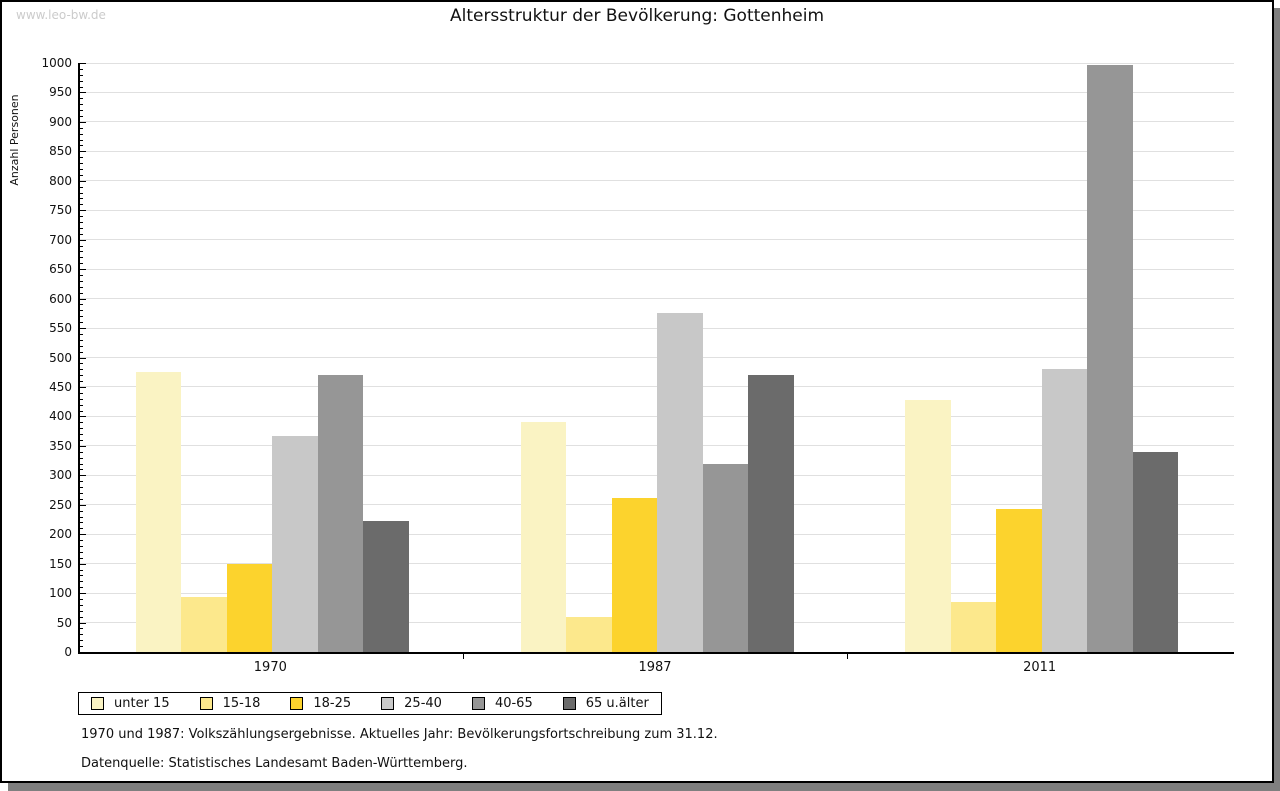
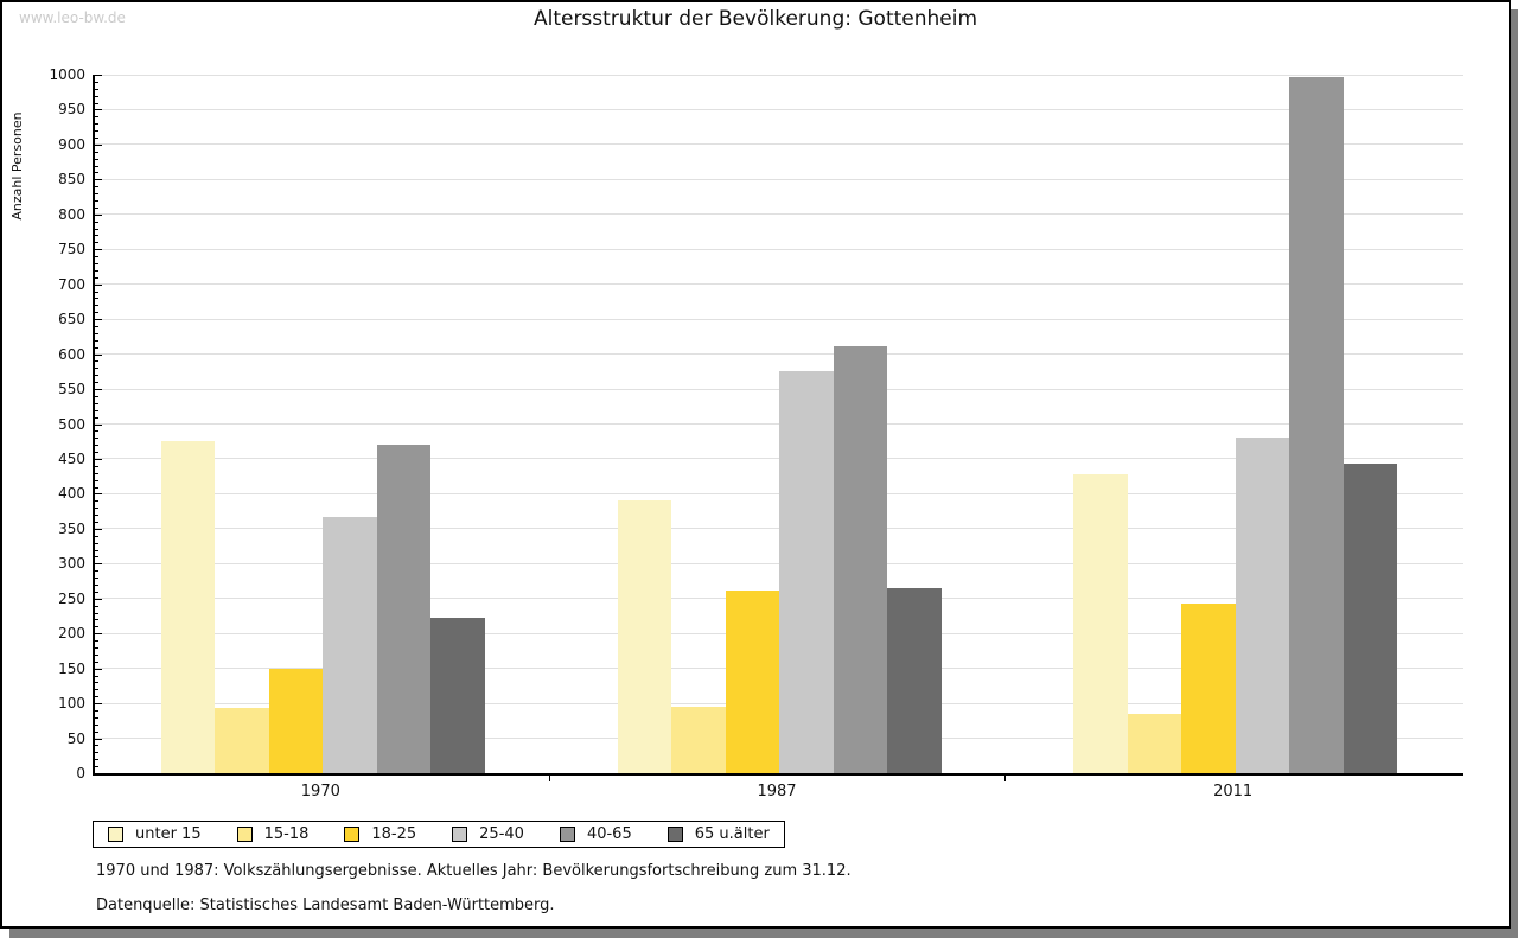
15-18/1987: 60 -> 100
40-65/1987: 320 -> 610
65 u.älter/1987: 470 -> 260
65 u.älter/2011: 340 -> 440
